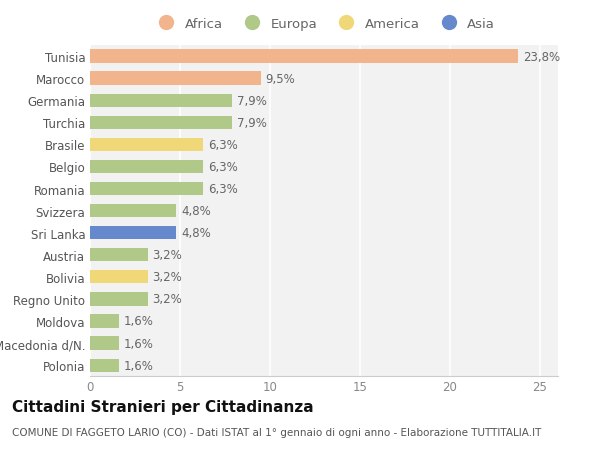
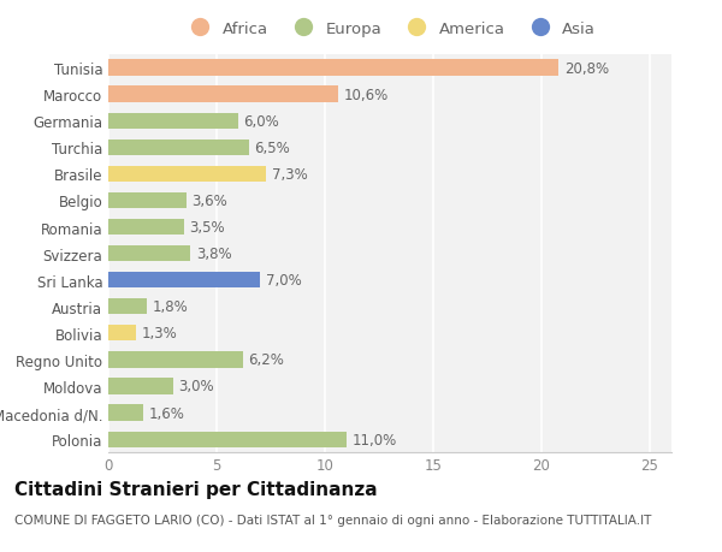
Tunisia: 23,8% -> 20,8%
Marocco: 9,5% -> 10,6%
Germania: 7,9% -> 6,0%
Turchia: 7,9% -> 6,5%
Brasile: 6,3% -> 7,3%
Belgio: 6,3% -> 3,6%
Romania: 6,3% -> 3,5%
Svizzera: 4,8% -> 3,8%
Sri Lanka: 4,8% -> 7,0%
Austria: 3,2% -> 1,8%
Bolivia: 3,2% -> 1,3%
Regno Unito: 3,2% -> 6,2%
Moldova: 1,6% -> 3,0%
Polonia: 1,6% -> 11,0%
